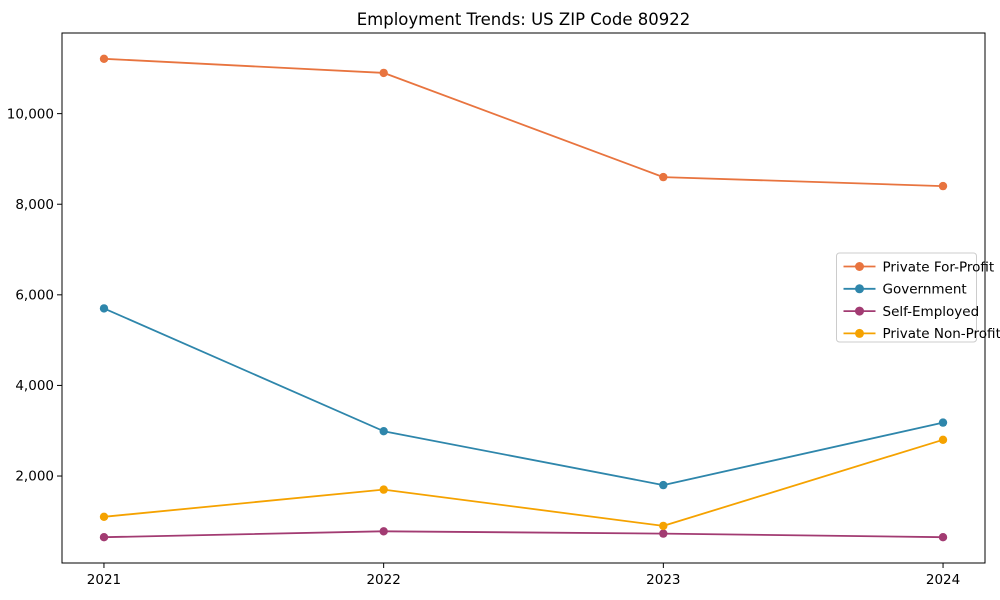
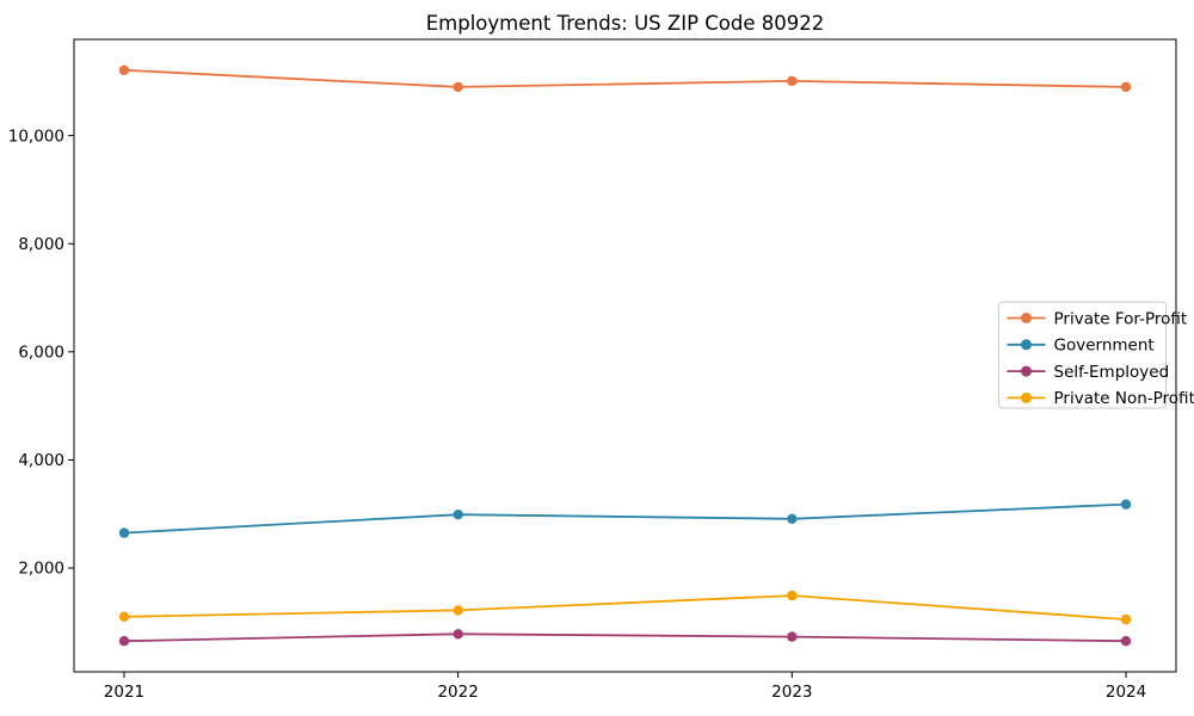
Government/2021: 5700 -> 2600
Private Non-Profit/2022: 1700 -> 1200
Private For-Profit/2023: 8600 -> 11000
Government/2023: 1800 -> 2900
Private Non-Profit/2023: 900 -> 1500
Private For-Profit/2024: 8400 -> 10900
Private Non-Profit/2024: 2800 -> 1000
